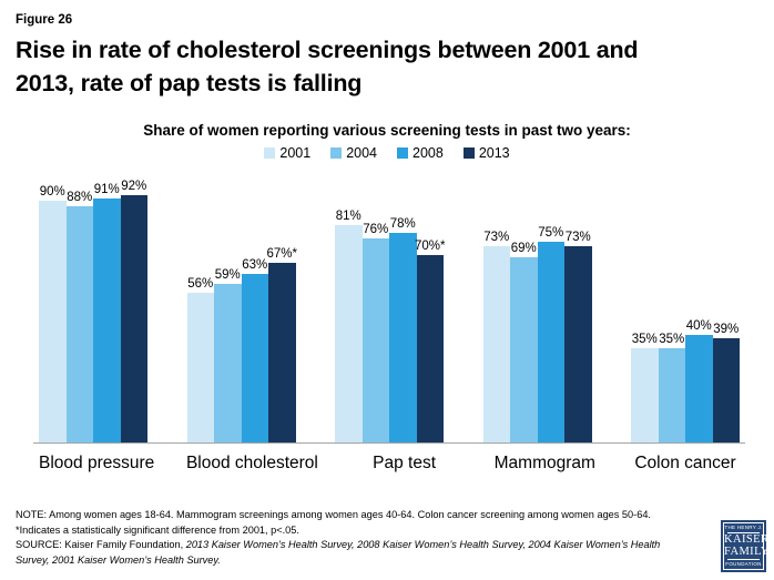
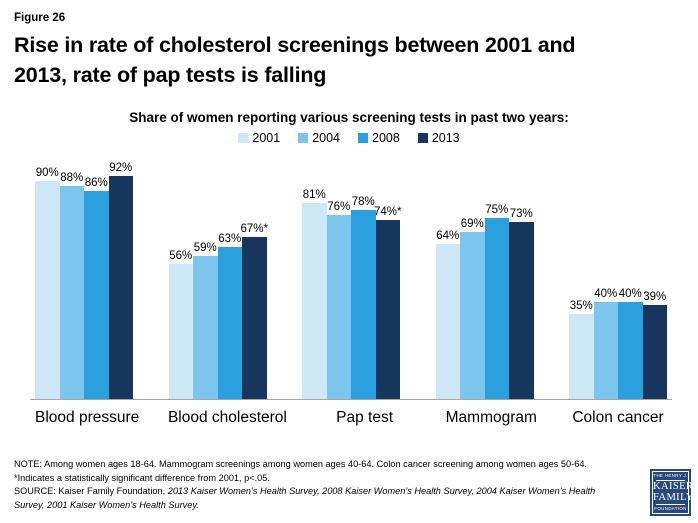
2008/Blood pressure: 91% -> 86%
2013/Pap test: 70 -> 74
2001/Mammogram: 73% -> 64%
2004/Colon cancer: 35% -> 40%
